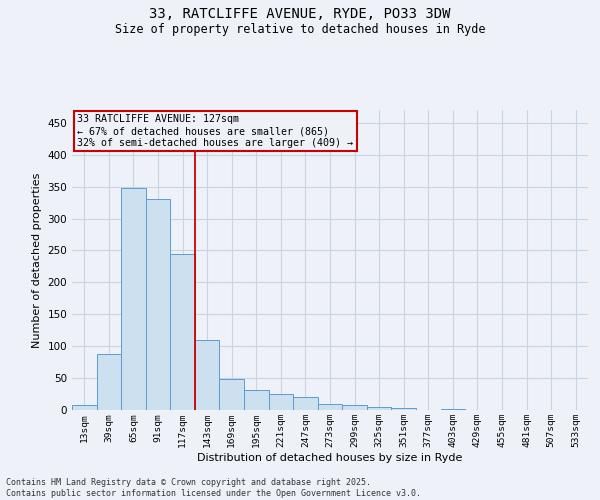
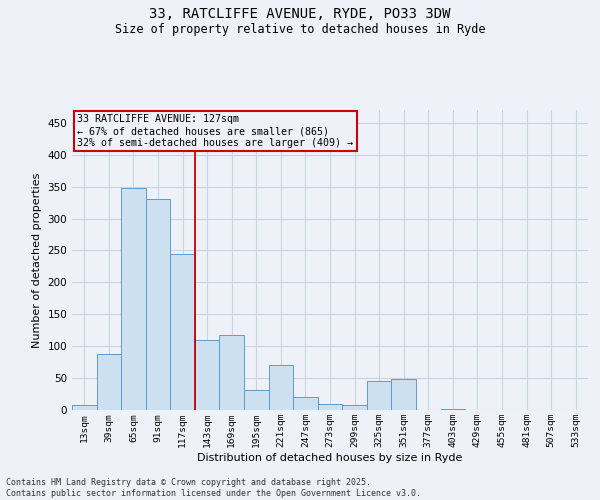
169sqm: 48 -> 118
221sqm: 25 -> 70
325sqm: 5 -> 46
351sqm: 3 -> 48
